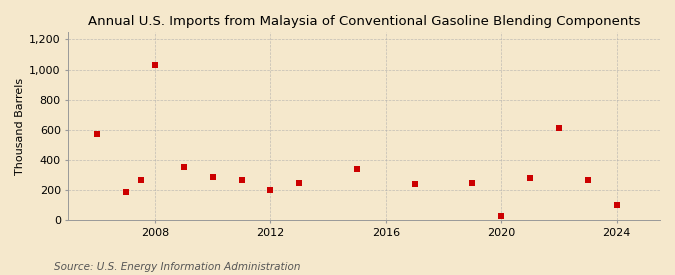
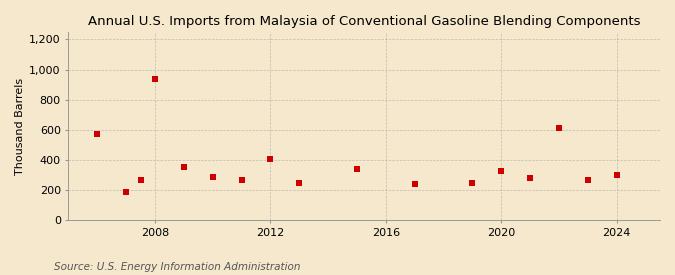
2008: 1,030 -> 940
2012: 200 -> 410
2020: 30 -> 330
2024: 100 -> 300
